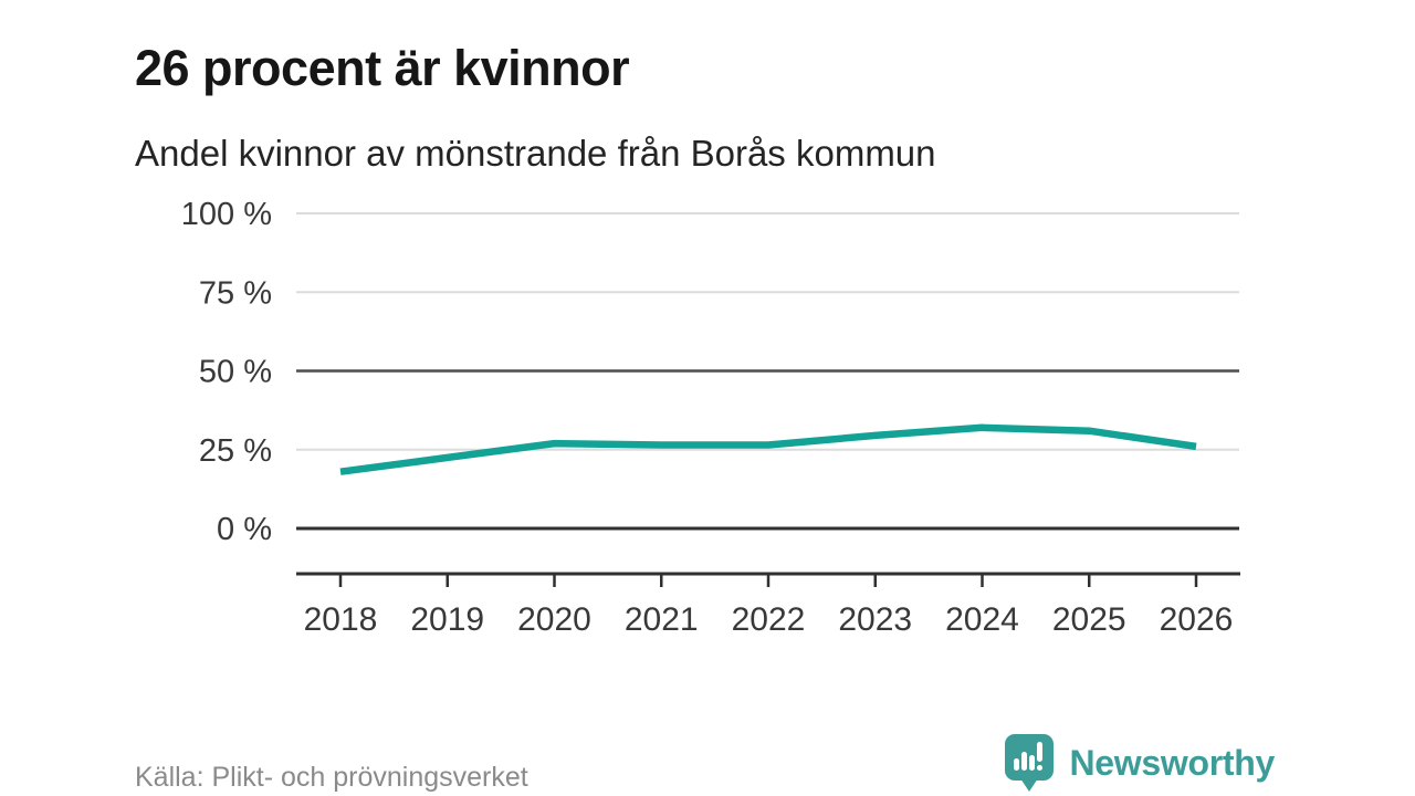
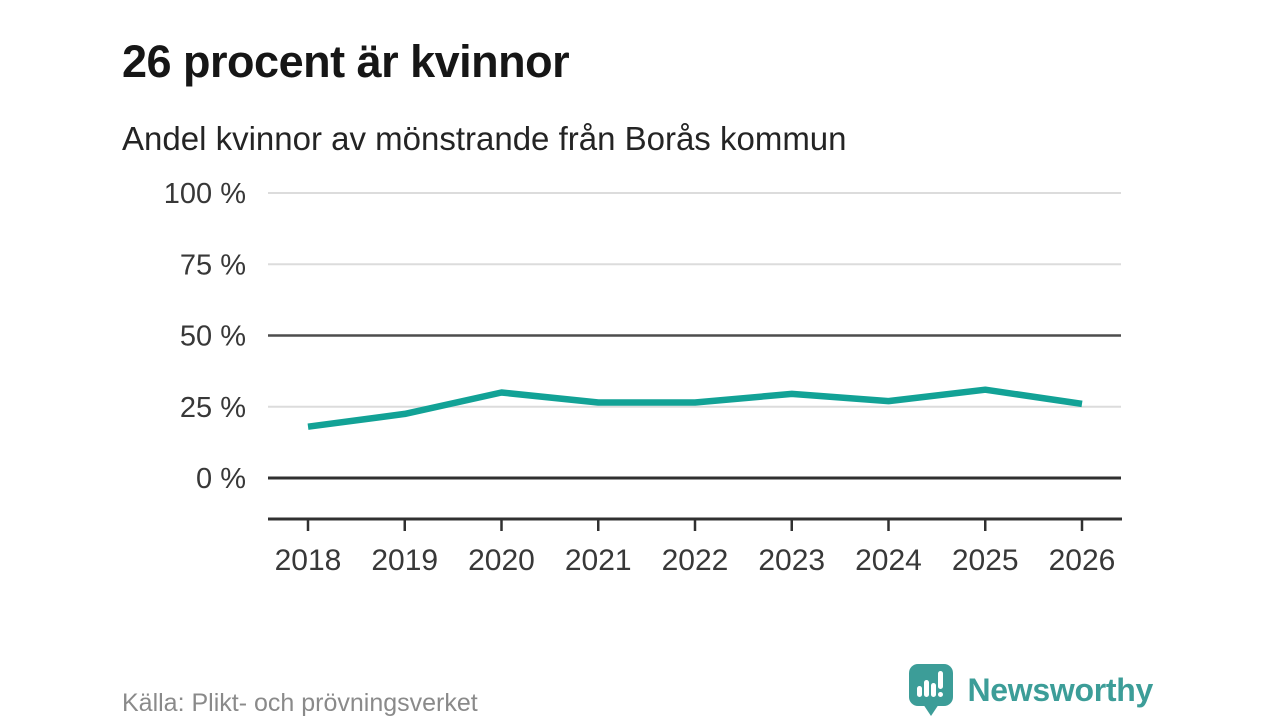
2020: 27% -> 30%
2024: 32% -> 27%
